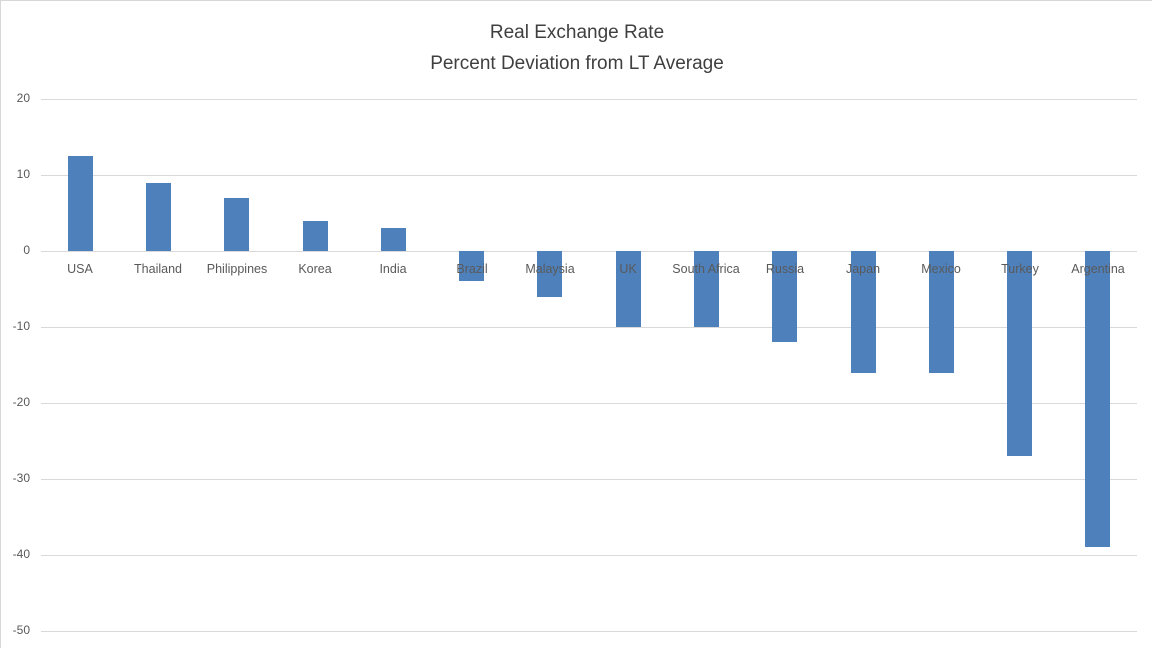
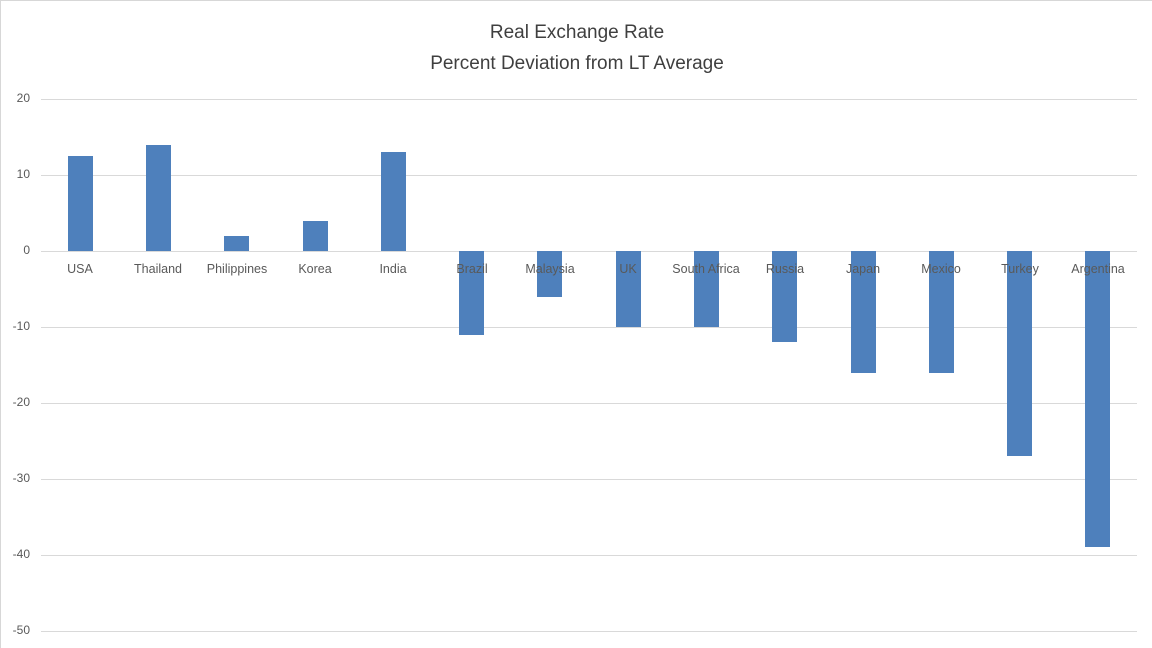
Thailand: 9 -> 14
Philippines: 7 -> 2
India: 3 -> 13
Brazil: -4 -> -11
